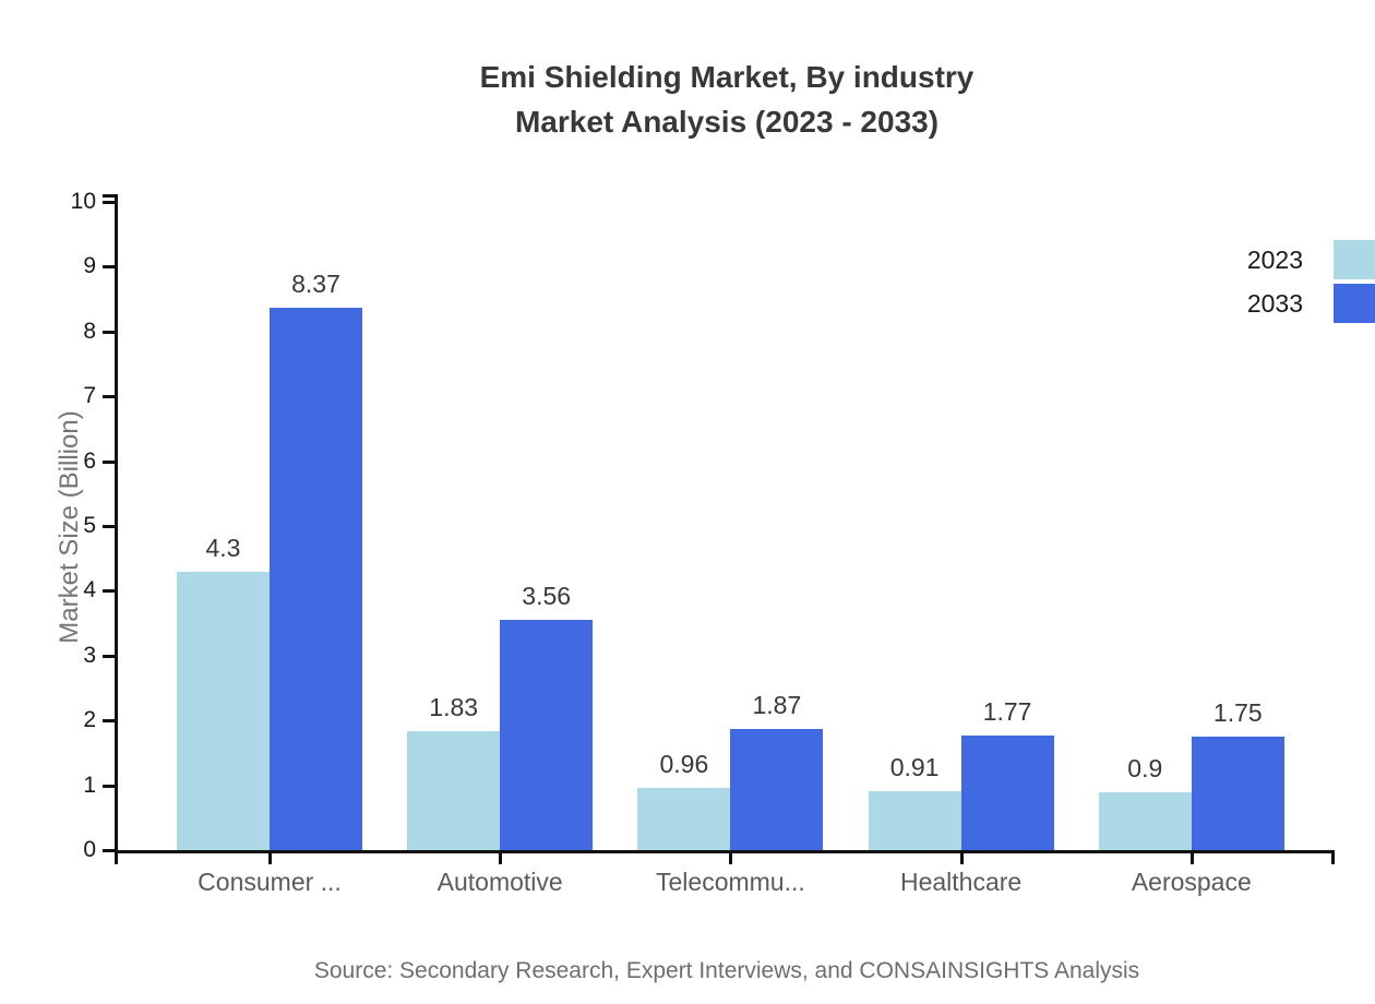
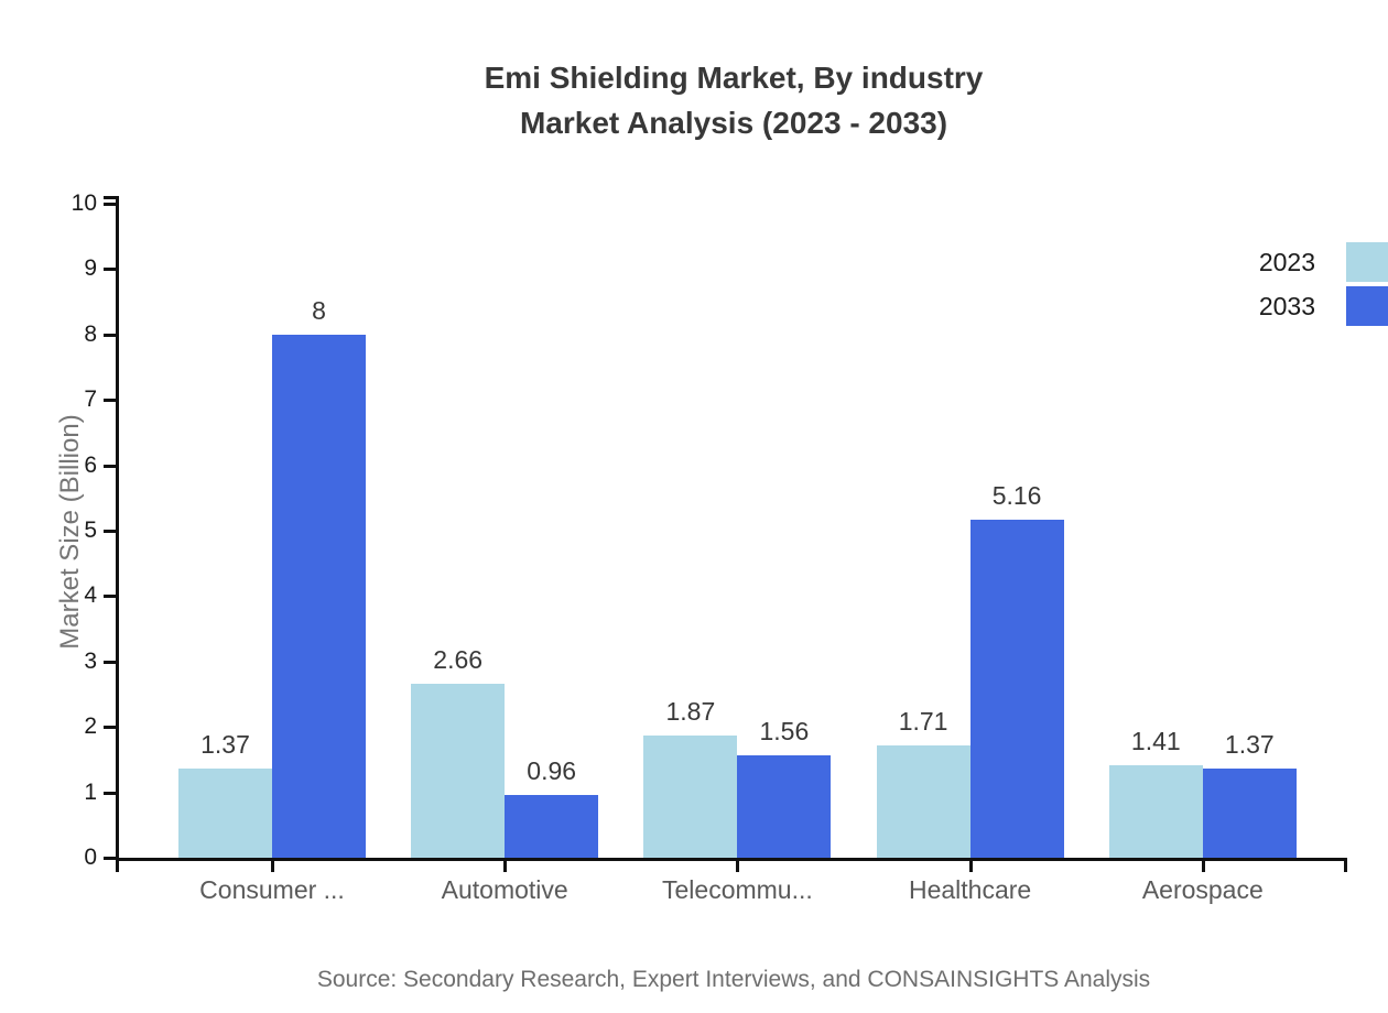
2023/Consumer ...: 4.3 -> 1.37
2033/Consumer ...: 8.37 -> 8
2023/Automotive: 1.83 -> 2.66
2033/Automotive: 3.56 -> 0.96
2023/Telecommu...: 0.96 -> 1.87
2033/Telecommu...: 1.87 -> 1.56
2023/Healthcare: 0.91 -> 1.71
2033/Healthcare: 1.77 -> 5.16
2023/Aerospace: 0.9 -> 1.41
2033/Aerospace: 1.75 -> 1.37
